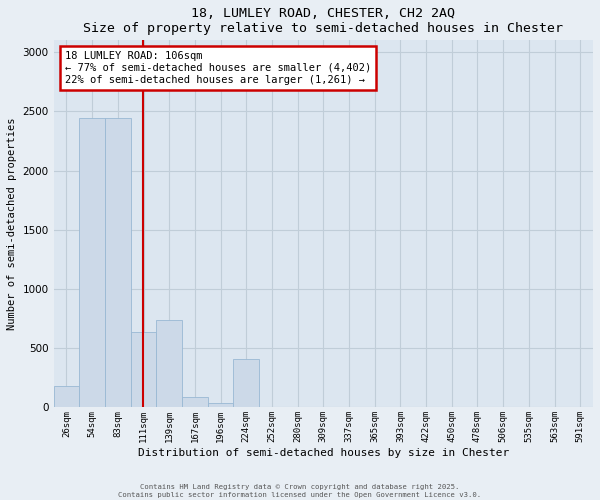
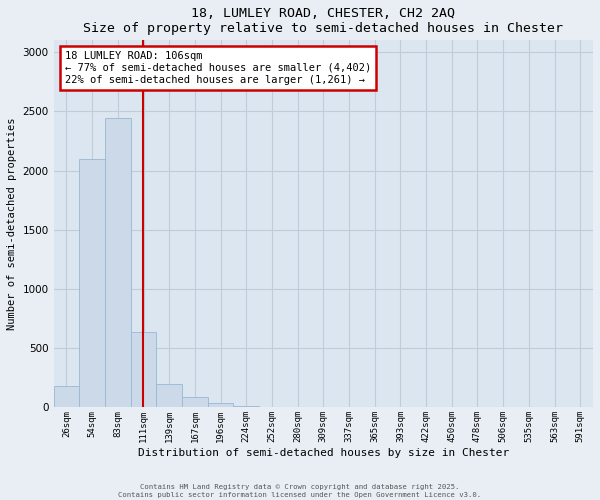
54sqm: 2440 -> 2100
139sqm: 740 -> 200
224sqm: 410 -> 20
